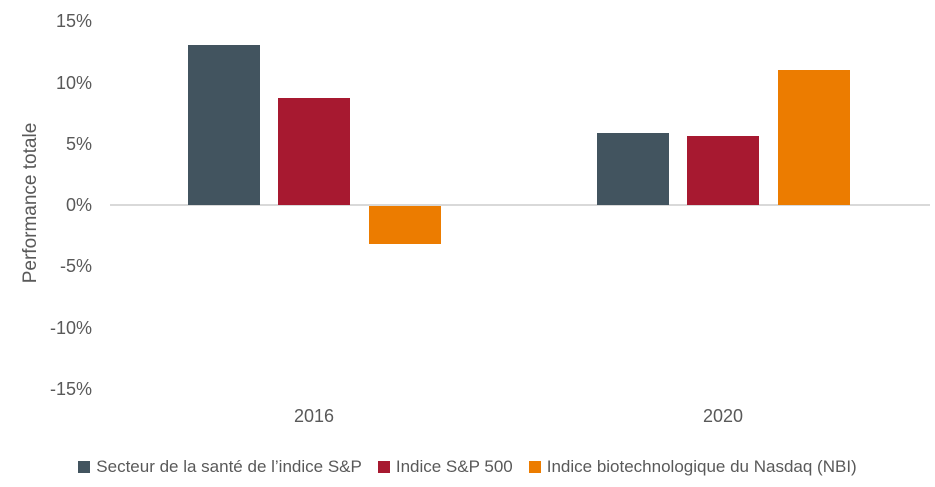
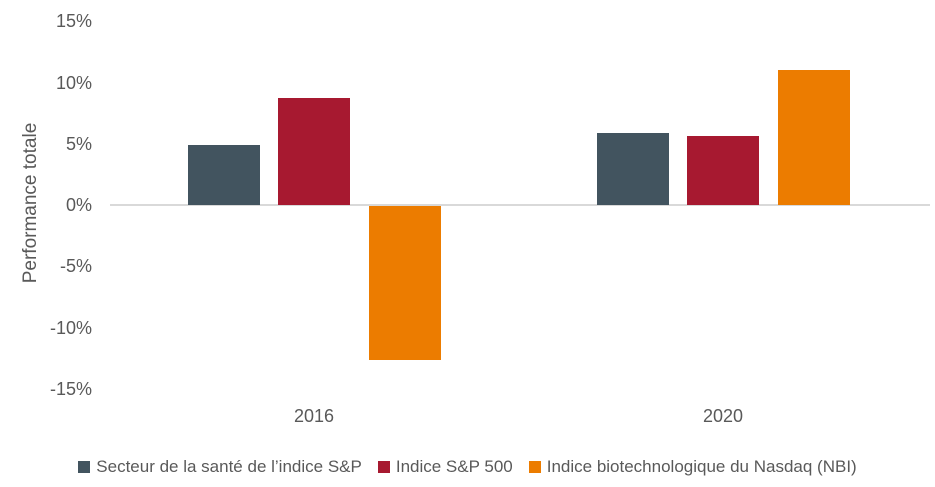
Secteur de la santé de l’indice S&P/2016: 13.1% -> 4.9%
Indice biotechnologique du Nasdaq (NBI)/2016: -3.1% -> -12.6%
